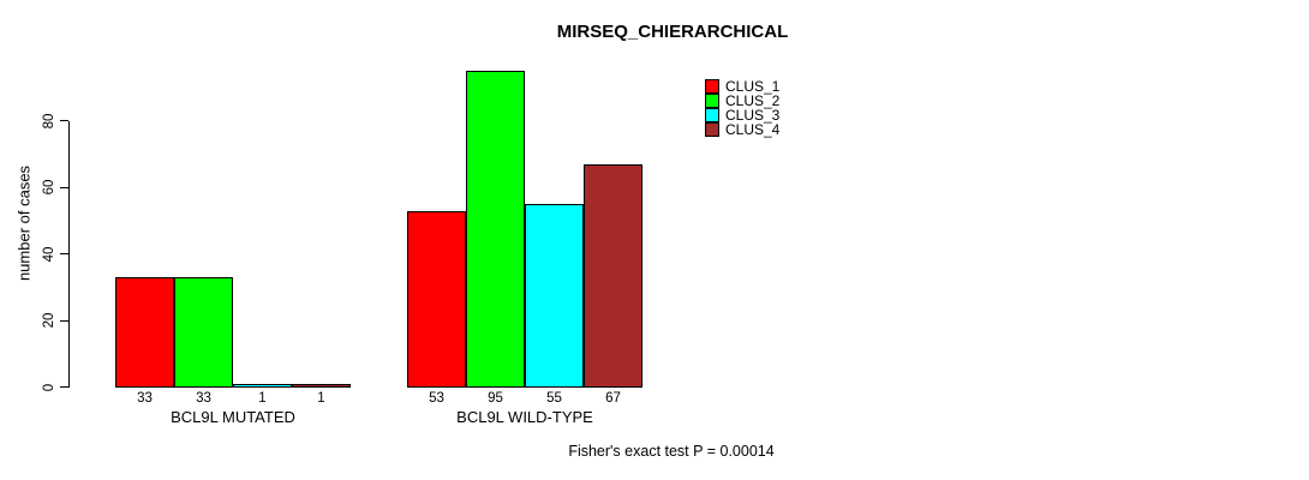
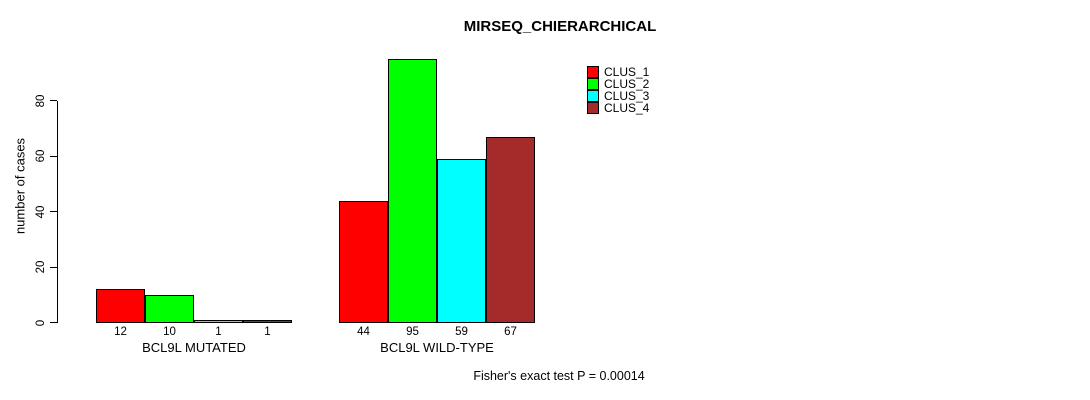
CLUS_1/BCL9L MUTATED: 33 -> 12
CLUS_2/BCL9L MUTATED: 33 -> 10
CLUS_1/BCL9L WILD-TYPE: 53 -> 44
CLUS_3/BCL9L WILD-TYPE: 55 -> 59
